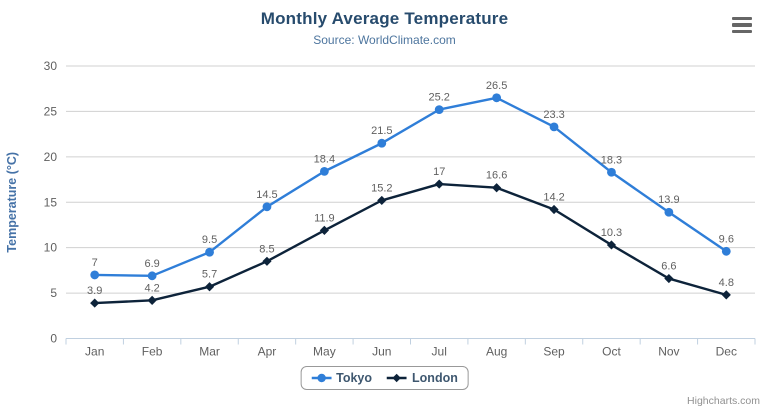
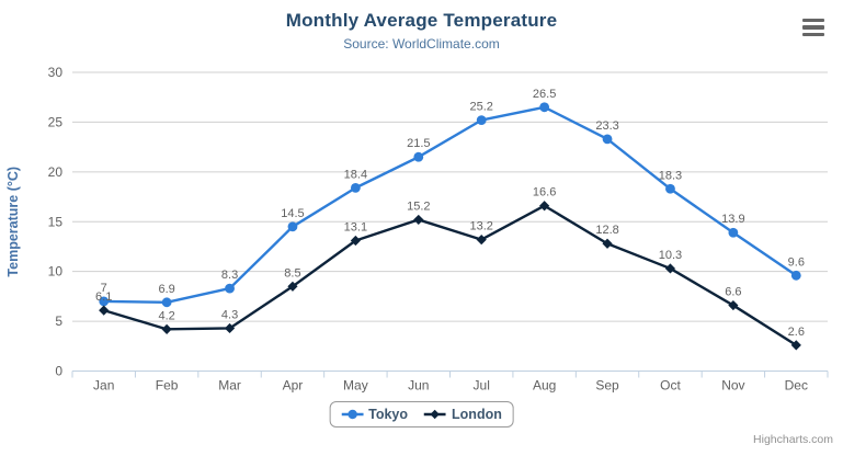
London/Jan: 3.9 -> 6.1
Tokyo/Mar: 9.5 -> 8.3
London/Mar: 5.7 -> 4.3
London/May: 11.9 -> 13.1
London/Jul: 17 -> 13.2
London/Sep: 14.2 -> 12.8
London/Dec: 4.8 -> 2.6
